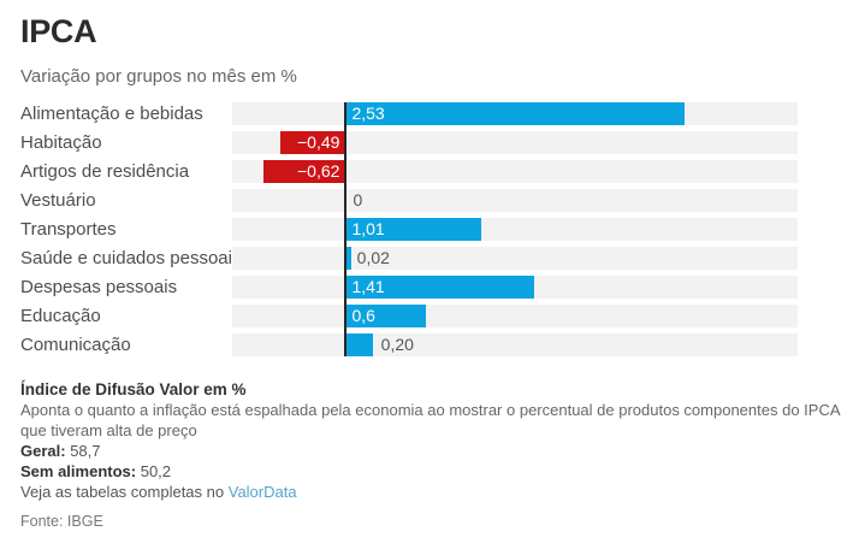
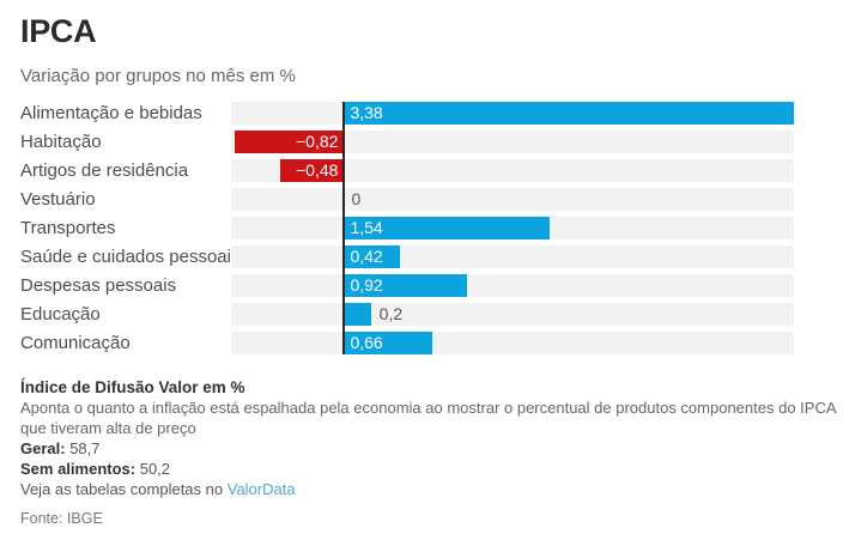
Alimentação e bebidas: 2,53 -> 3,38
Habitação: −0,49 -> −0,82
Artigos de residência: −0,62 -> −0,48
Transportes: 1,01 -> 1,54
Saúde e cuidados pessoais: 0,02 -> 0,42
Despesas pessoais: 1,41 -> 0,92
Educação: 0,6 -> 0,2
Comunicação: 0,20 -> 0,66
